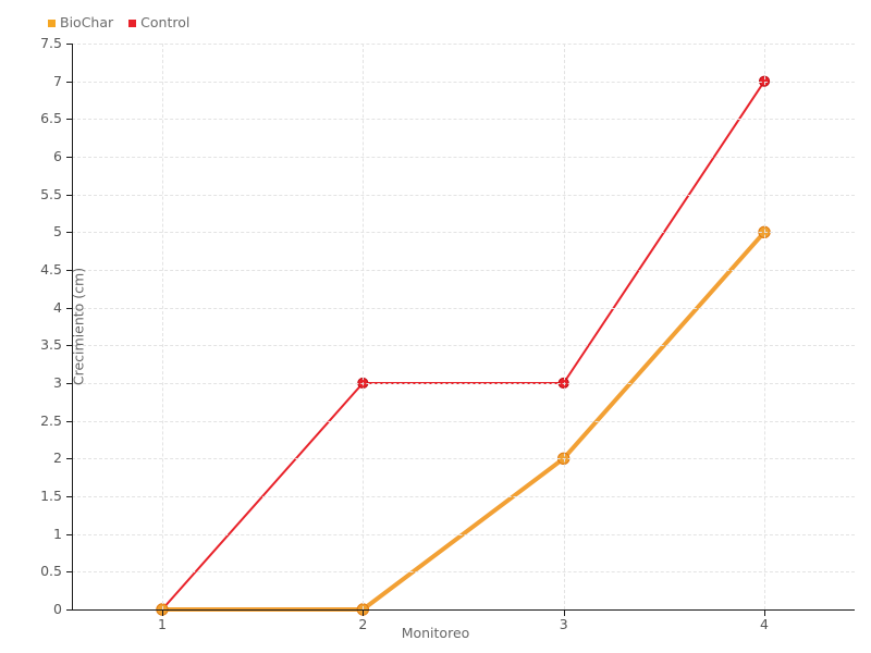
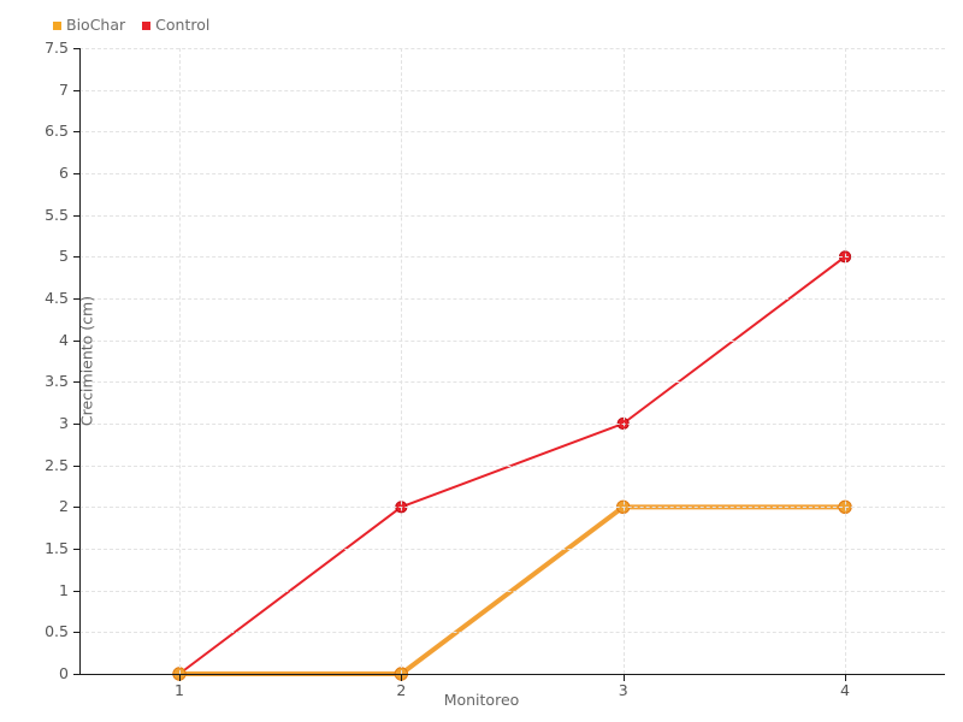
Control/2: 3 -> 2
BioChar/4: 5 -> 2
Control/4: 7 -> 5
